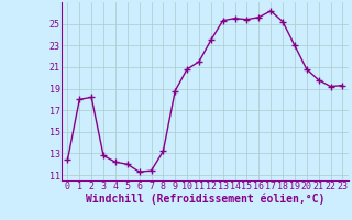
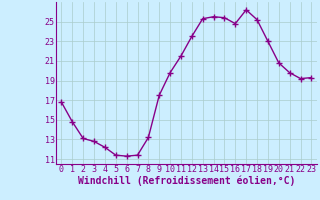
0: 12.4 -> 16.8
1: 18.0 -> 14.8
2: 18.2 -> 13.1
5: 12.0 -> 11.4
9: 18.8 -> 17.5
10: 20.8 -> 19.8
16: 25.6 -> 24.8
